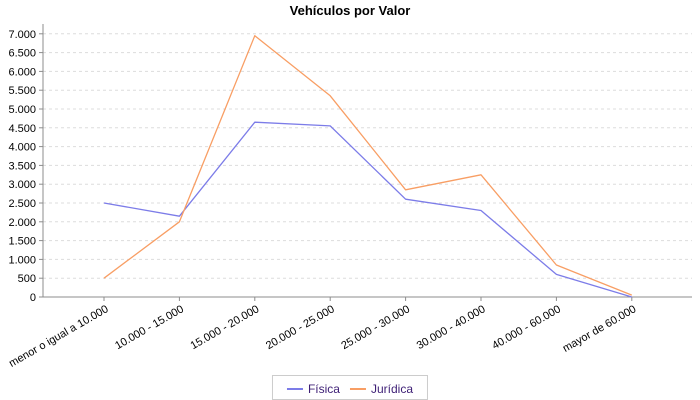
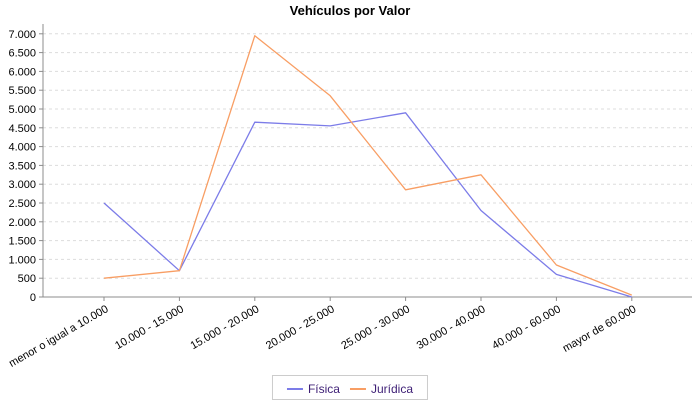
Física/10.000 - 15.000: 2200 -> 700
Jurídica/10.000 - 15.000: 2000 -> 700
Física/25.000 - 30.000: 2600 -> 4900
